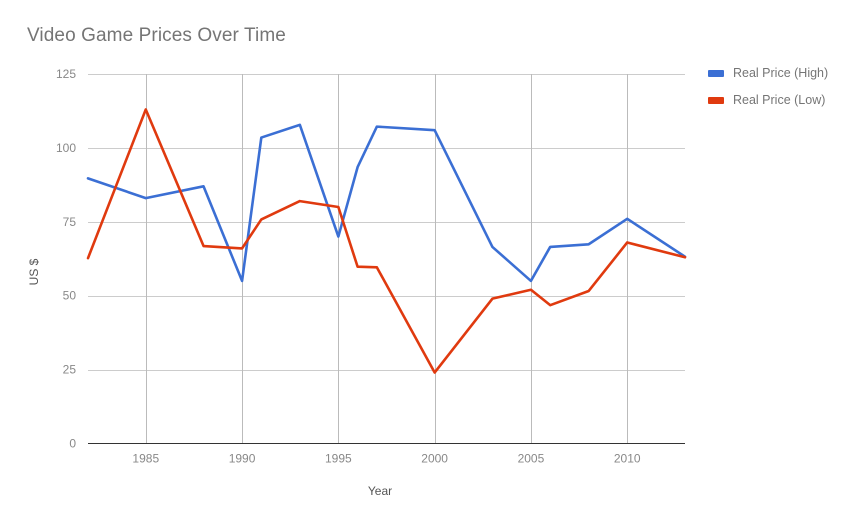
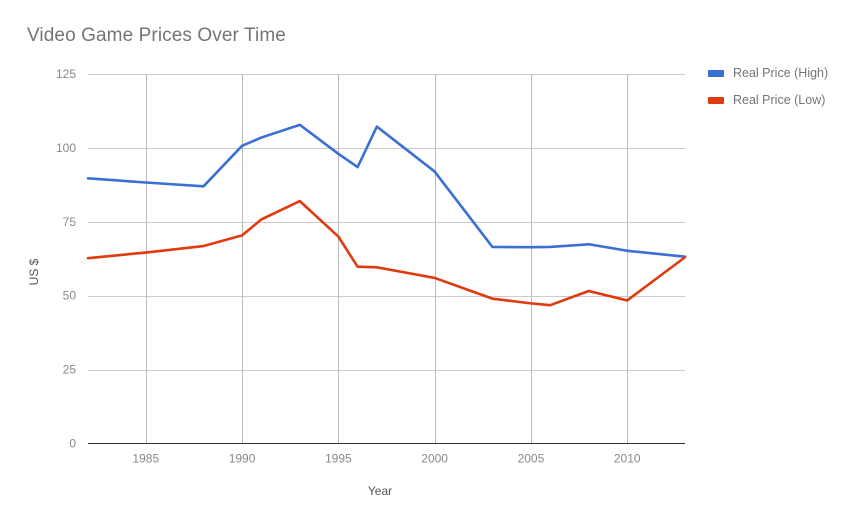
Real Price (High)/1985: 83 -> 88
Real Price (Low)/1985: 113 -> 65
Real Price (High)/1990: 55 -> 101
Real Price (Low)/1990: 66 -> 70
Real Price (High)/1995: 70 -> 98
Real Price (Low)/1995: 80 -> 70
Real Price (High)/2000: 106 -> 92
Real Price (Low)/2000: 24 -> 56
Real Price (High)/2005: 55 -> 66
Real Price (Low)/2005: 52 -> 47
Real Price (High)/2010: 76 -> 65
Real Price (Low)/2010: 68 -> 48
